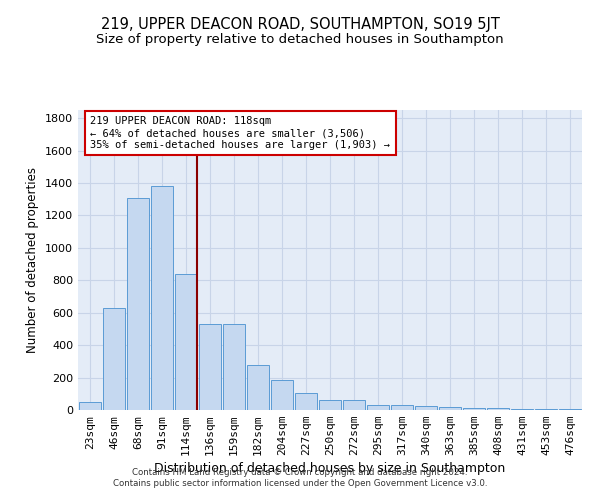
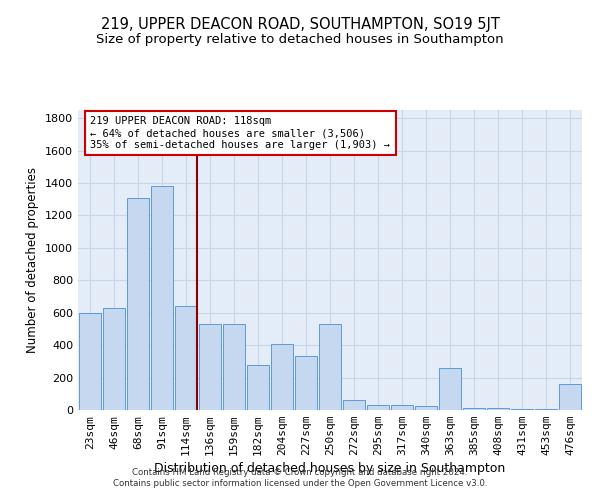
23sqm: 50 -> 600
114sqm: 840 -> 640
204sqm: 180 -> 410
227sqm: 100 -> 330
250sqm: 60 -> 530
363sqm: 20 -> 260
476sqm: 0 -> 160
